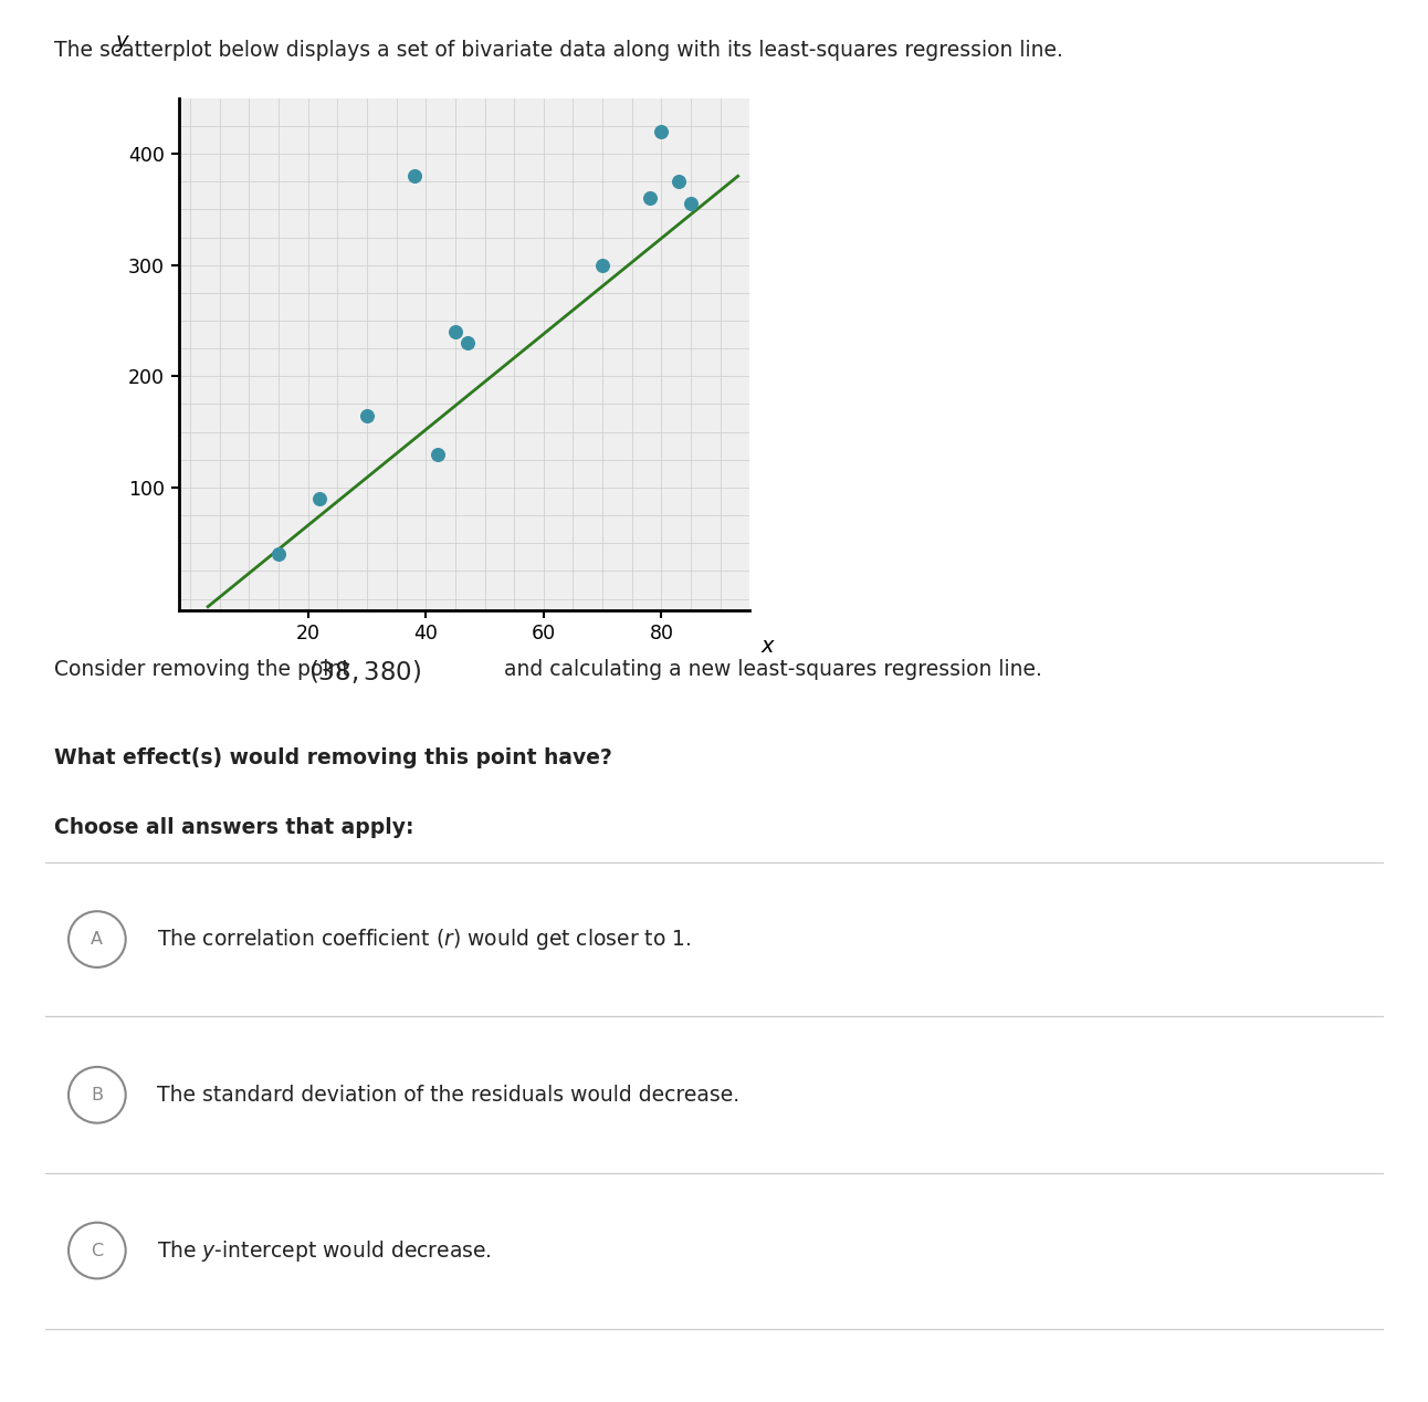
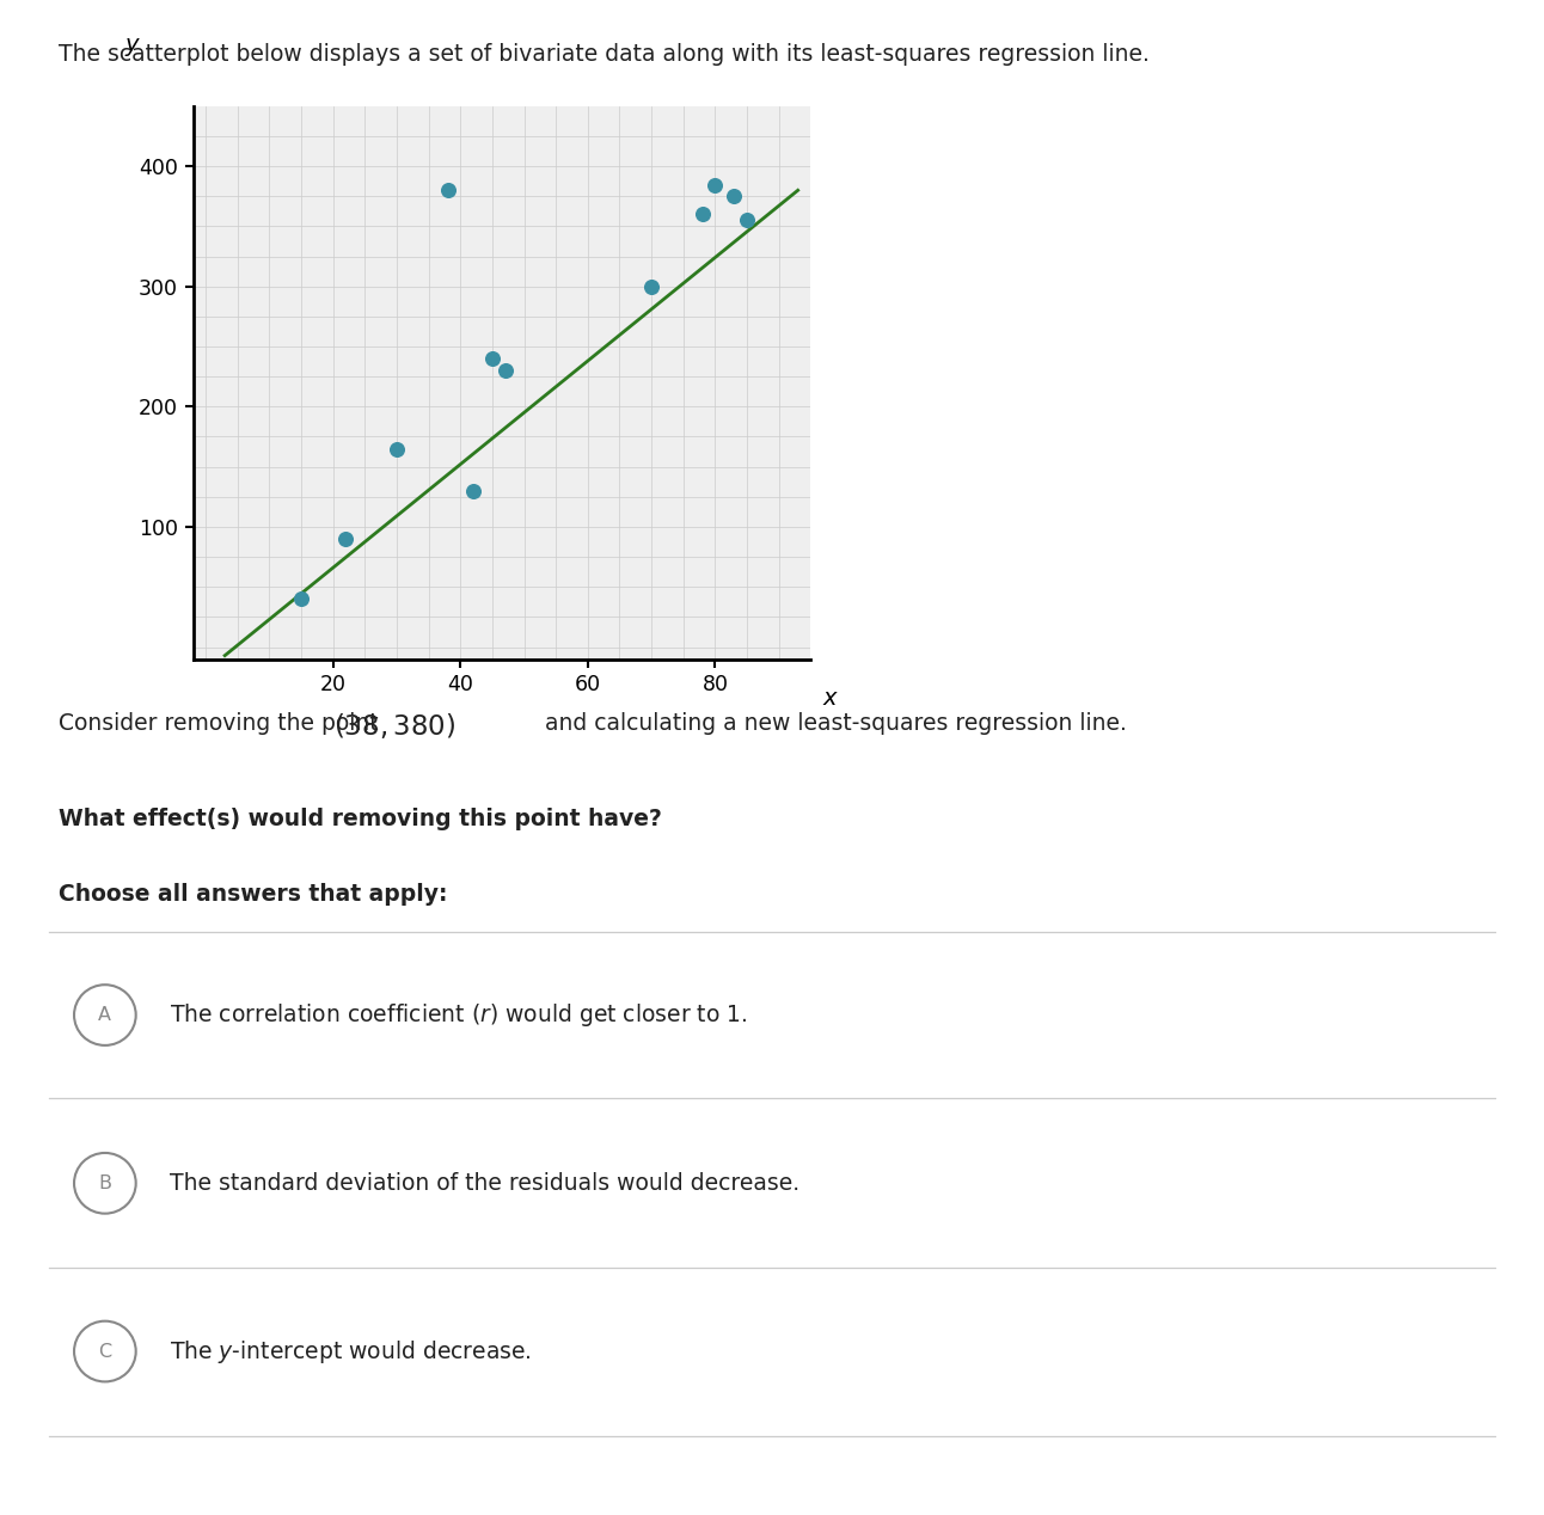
80: 420 -> 384
